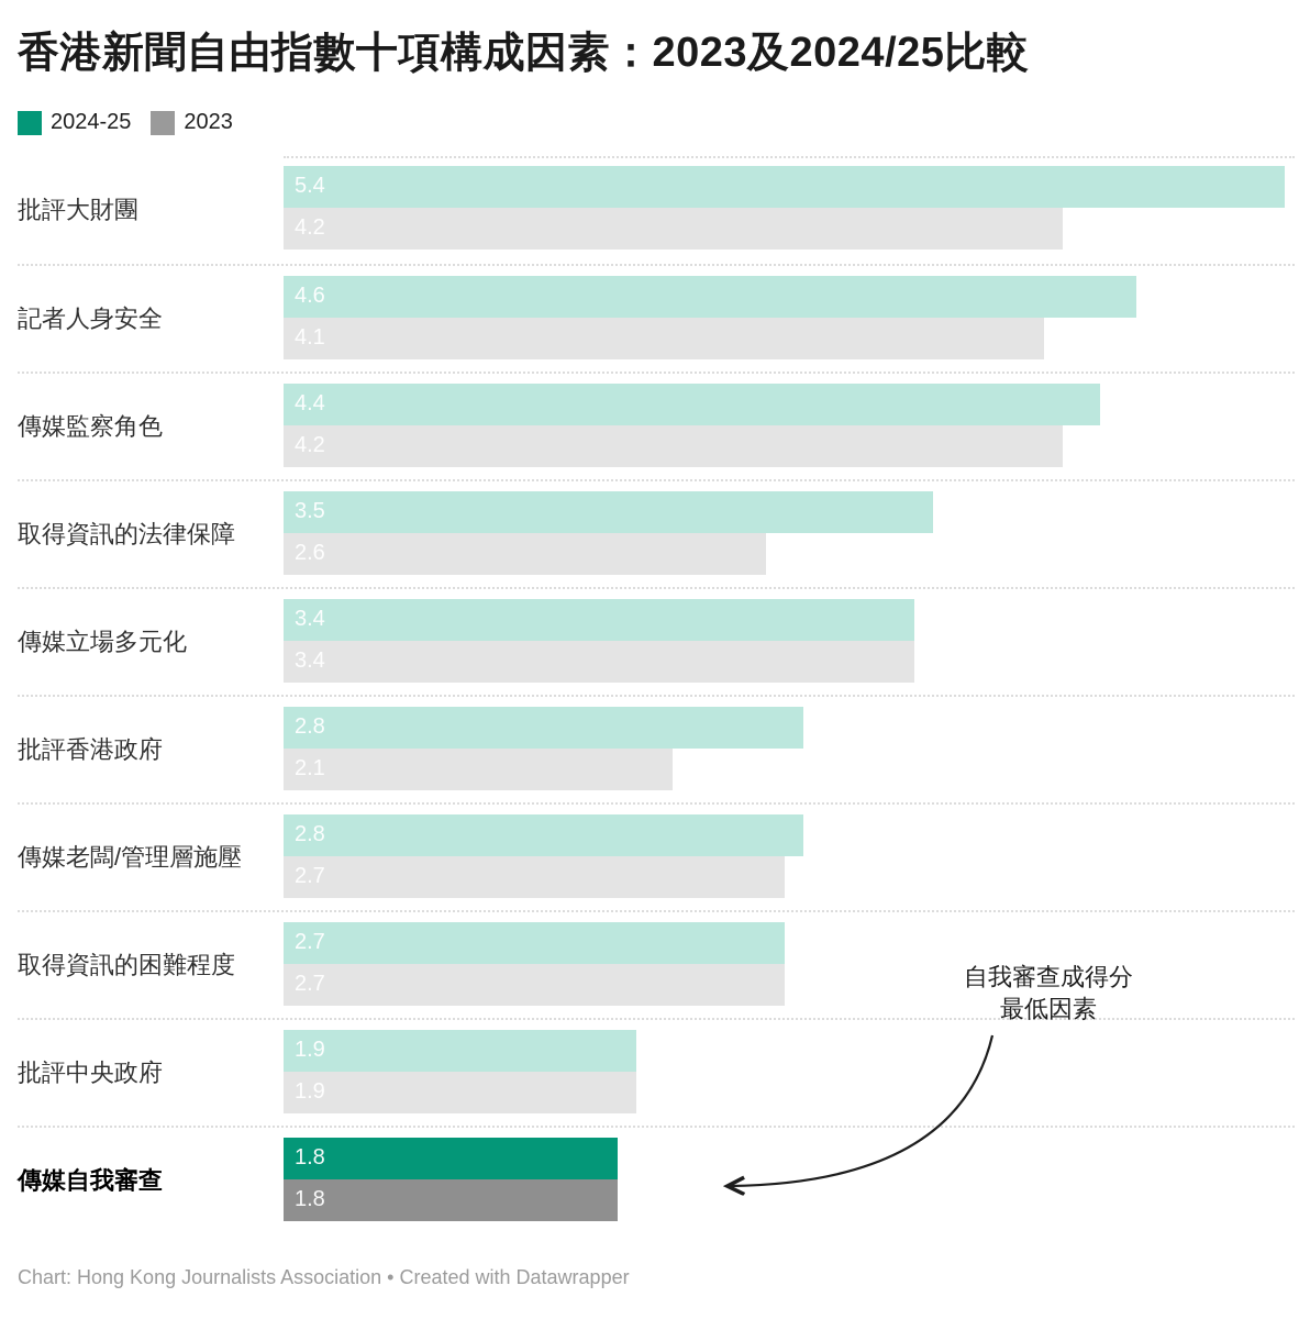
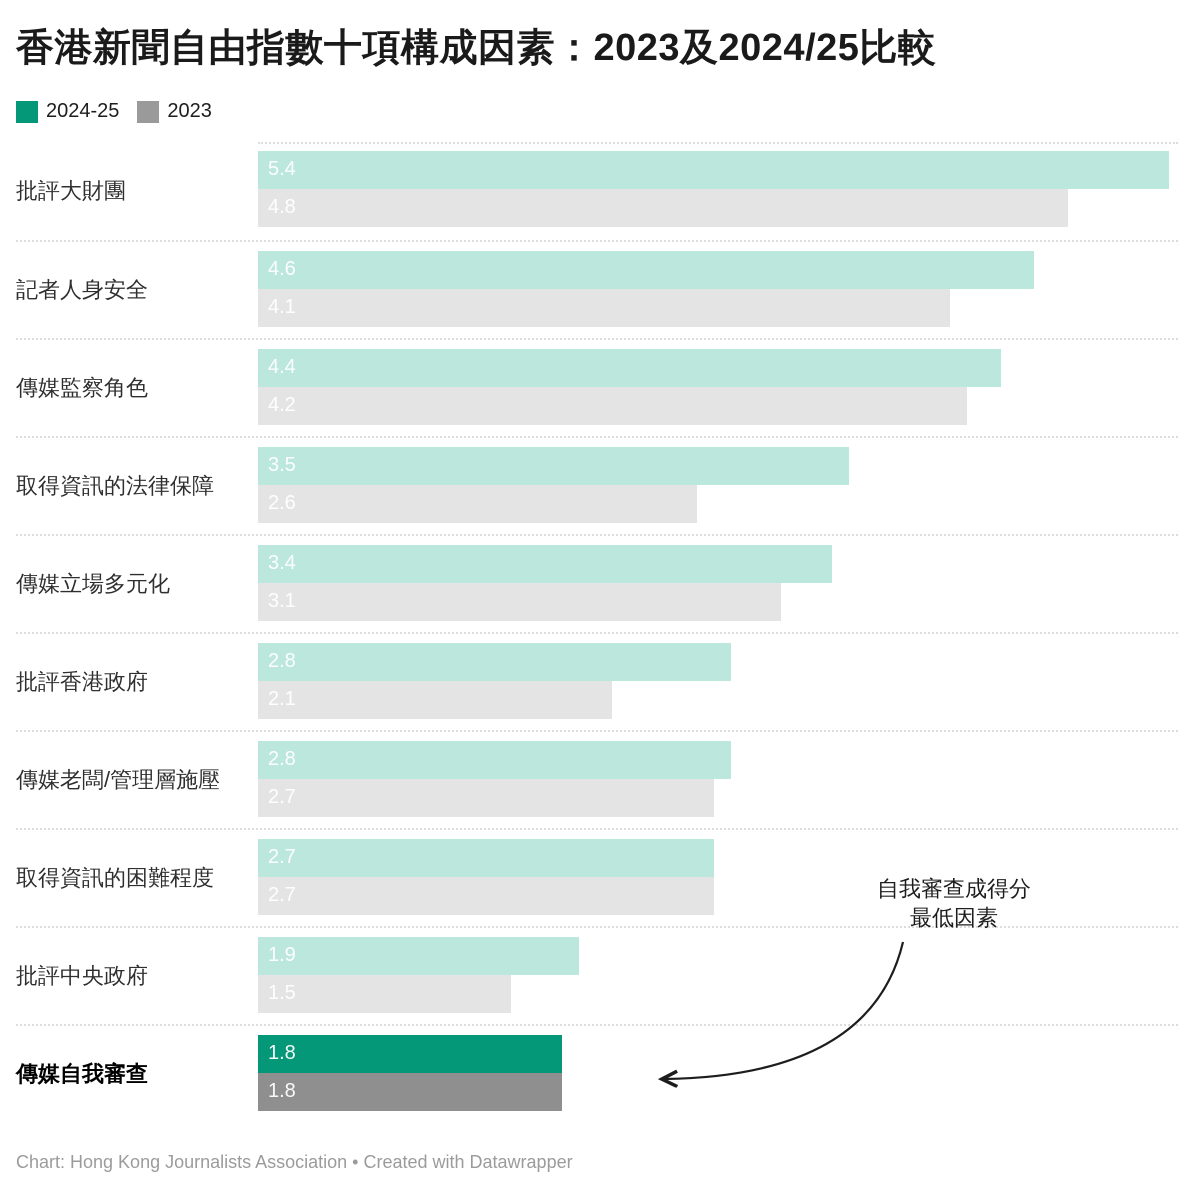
2023/批評大財團: 4.2 -> 4.8
2023/傳媒立場多元化: 3.4 -> 3.1
2023/批評中央政府: 1.9 -> 1.5
